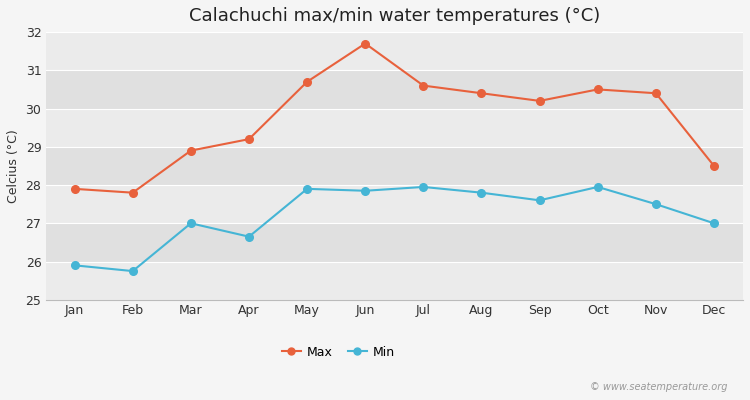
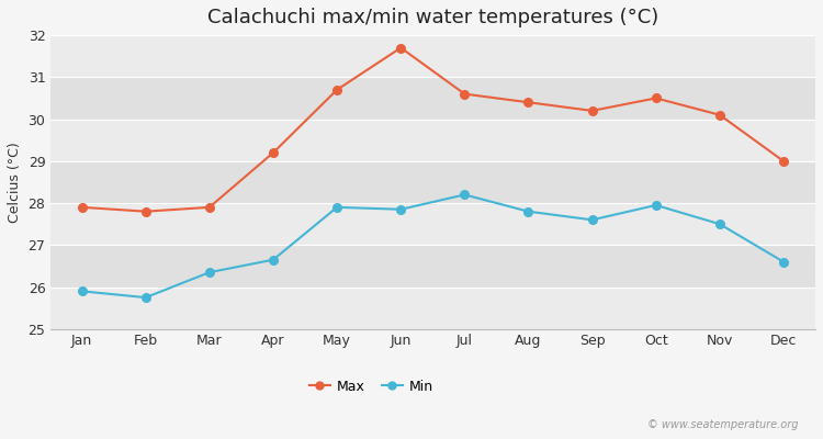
Max/Mar: 28.9 -> 27.9
Min/Mar: 27.00 -> 26.35
Min/Jul: 27.95 -> 28.20
Max/Nov: 30.4 -> 30.1
Max/Dec: 28.5 -> 29.0
Min/Dec: 27.00 -> 26.60
